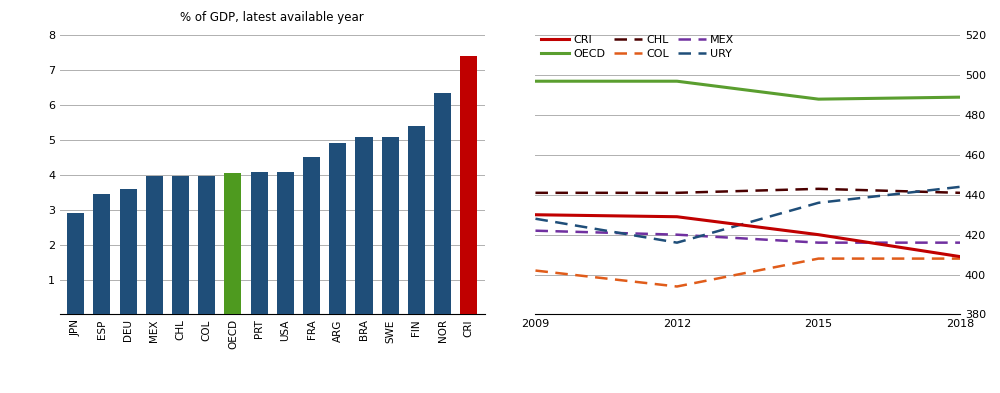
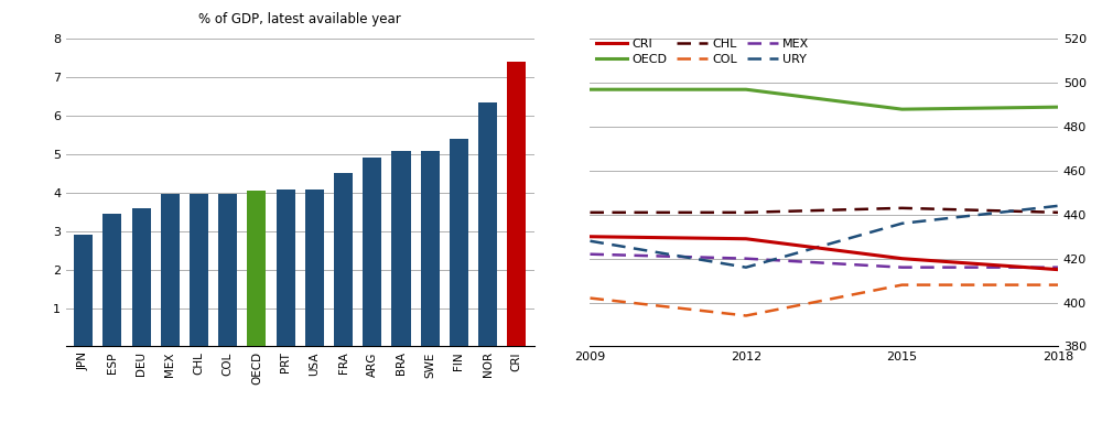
CRI/2018: 409 -> 415
